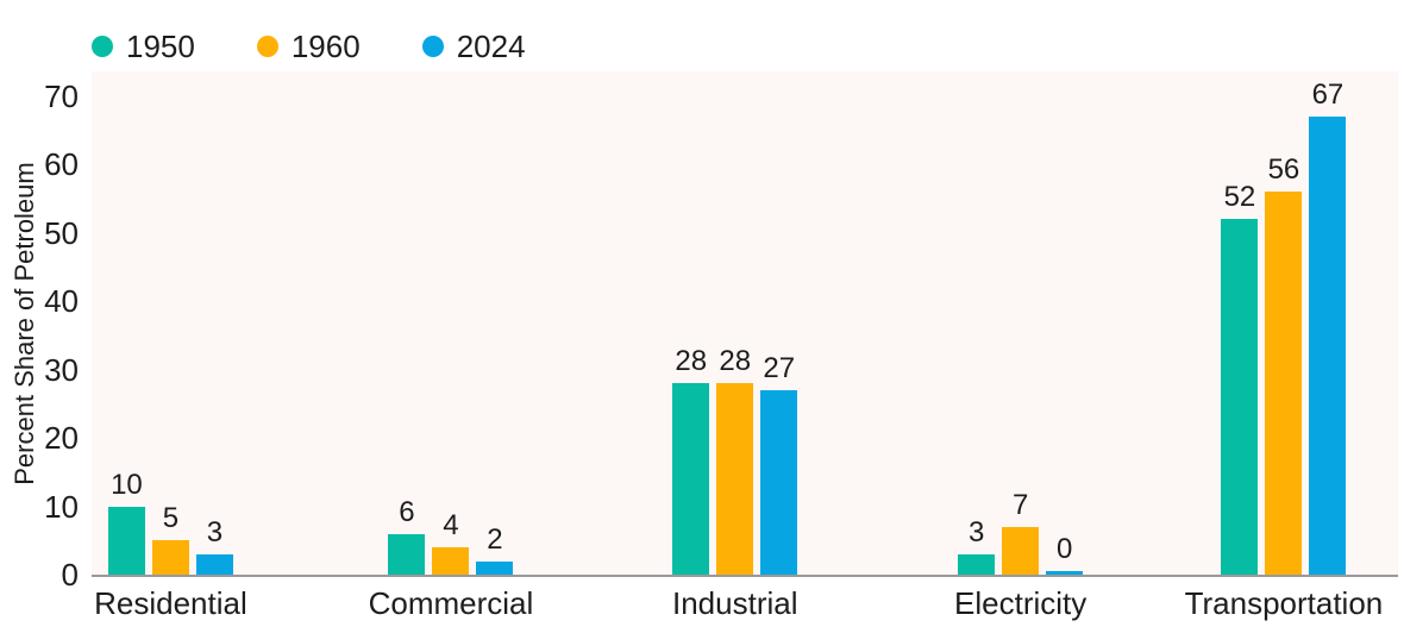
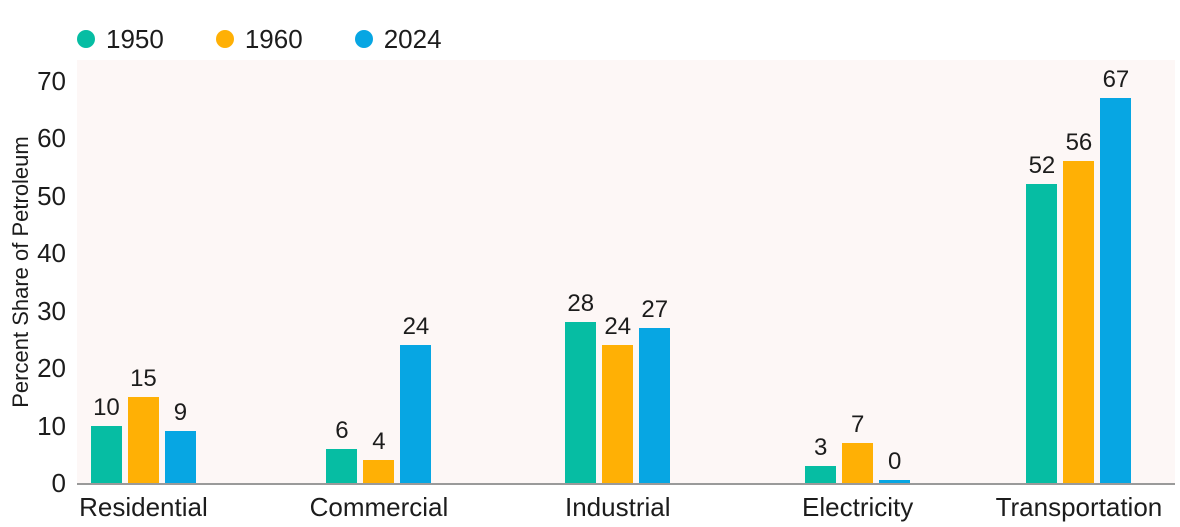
1960/Residential: 5 -> 15
2024/Residential: 3 -> 9
2024/Commercial: 2 -> 24
1960/Industrial: 28 -> 24
